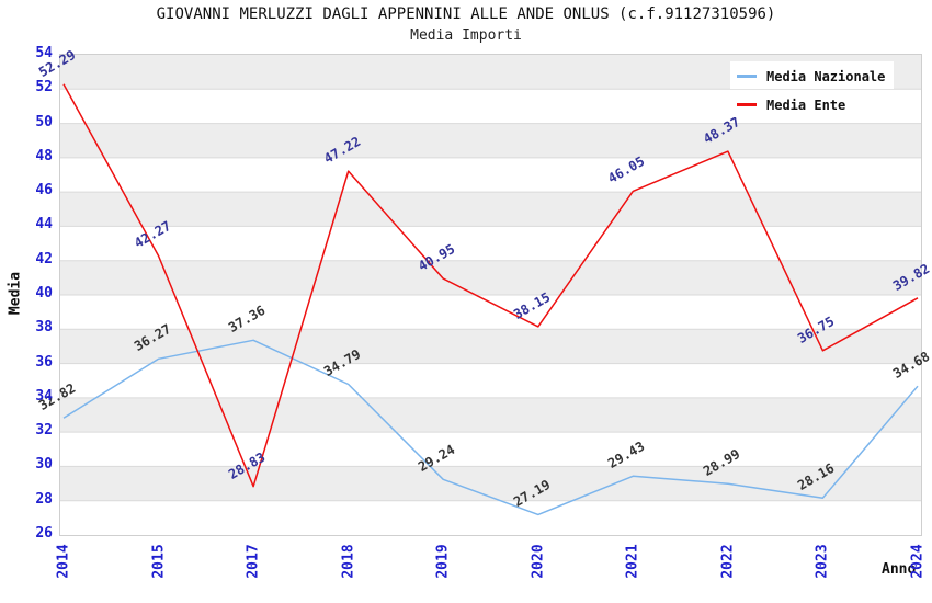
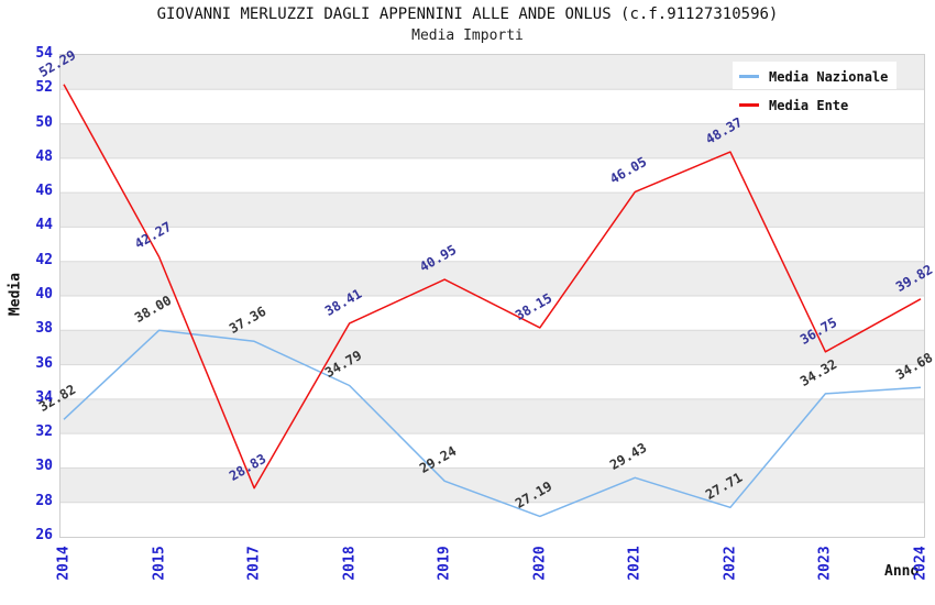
Media Nazionale/2015: 36.27 -> 38.00
Media Ente/2018: 47.22 -> 38.41
Media Nazionale/2022: 28.99 -> 27.71
Media Nazionale/2023: 28.16 -> 34.32
